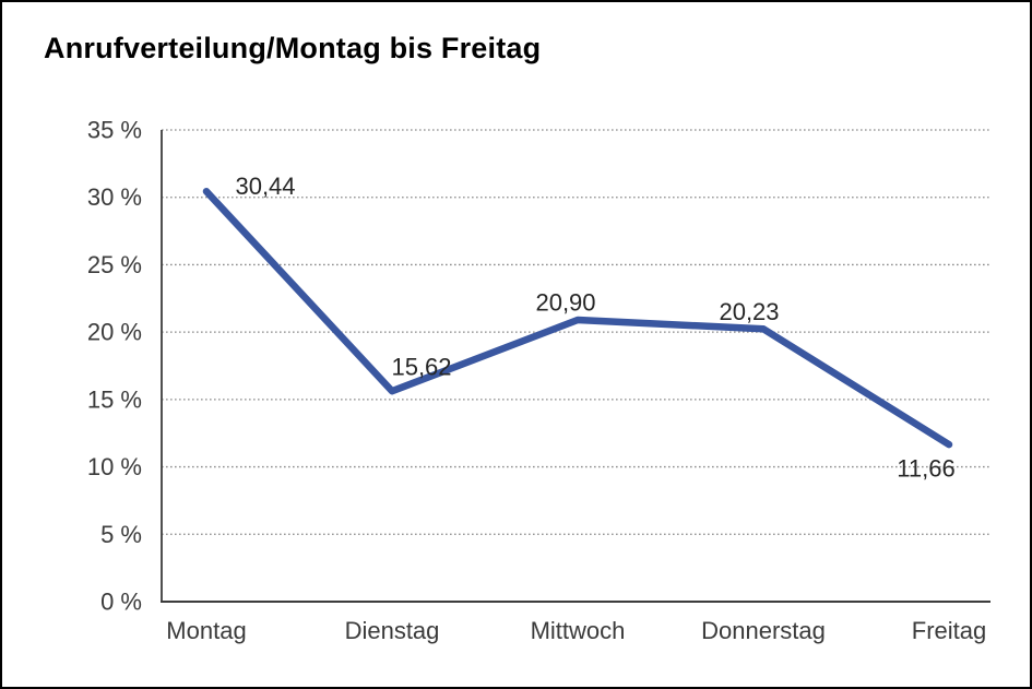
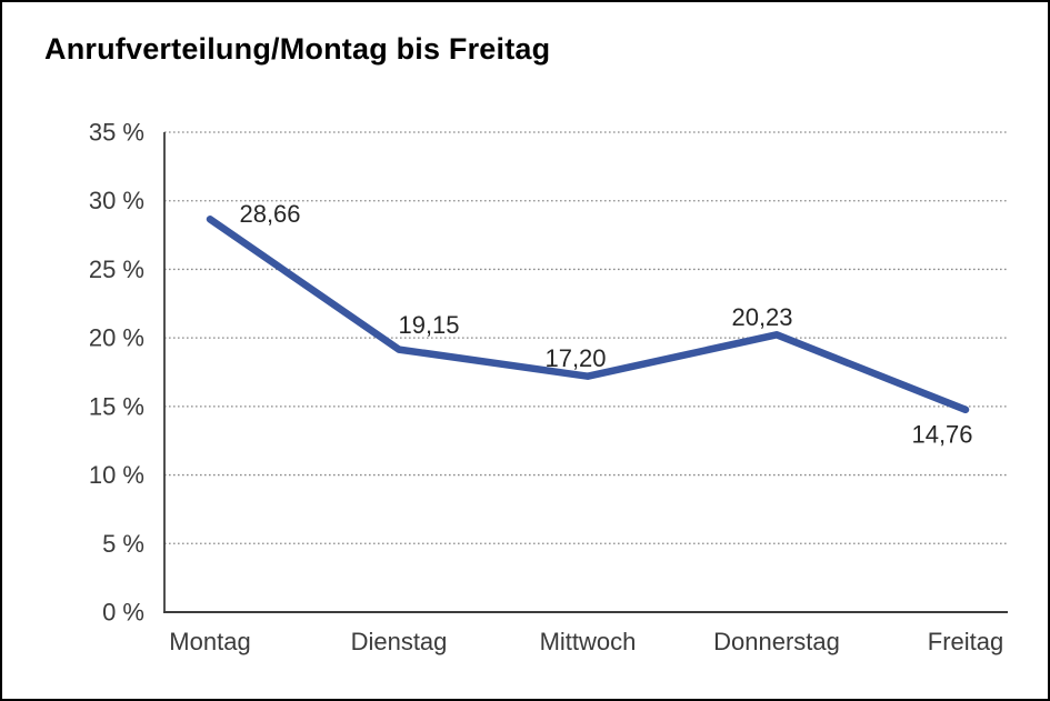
Montag: 30,44 -> 28,66
Dienstag: 15,62 -> 19,15
Mittwoch: 20,90 -> 17,20
Freitag: 11,66 -> 14,76
